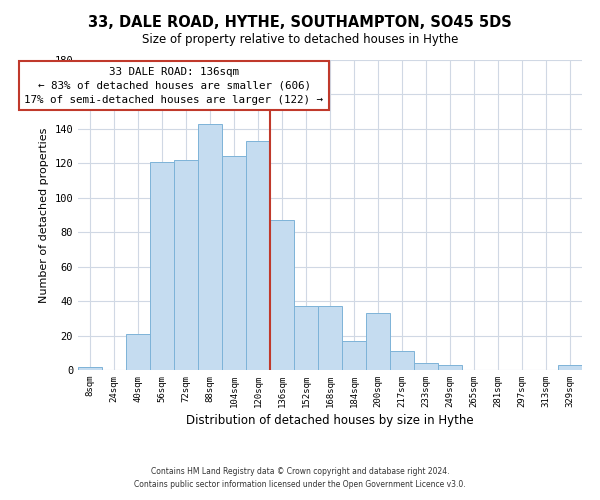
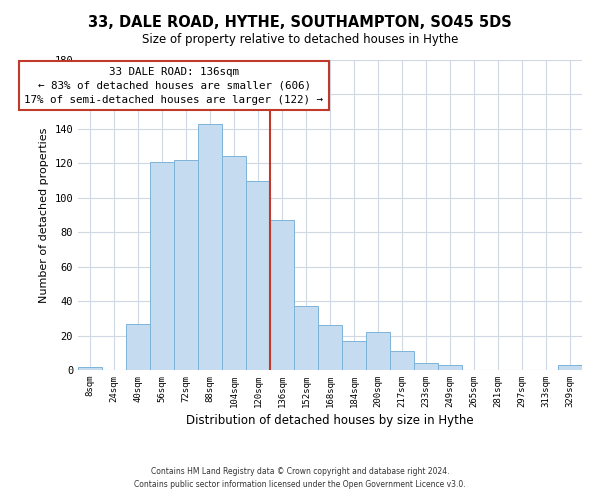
40sqm: 21 -> 27
120sqm: 133 -> 110
168sqm: 37 -> 26
200sqm: 33 -> 22
